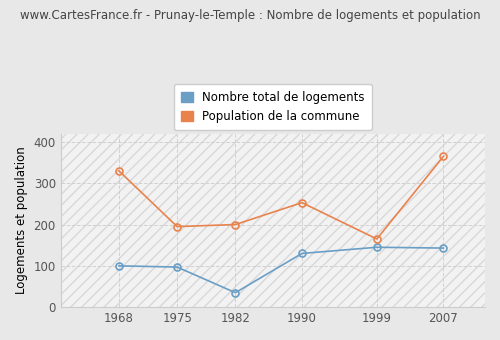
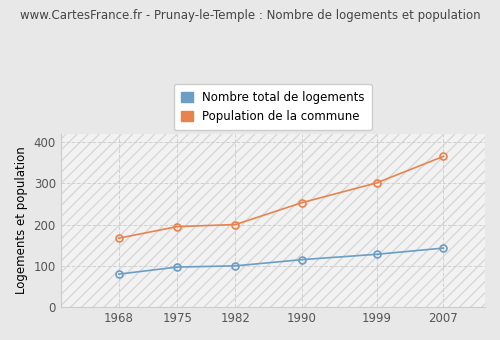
Nombre total de logements/1968: 100 -> 80
Population de la commune/1968: 330 -> 167
Nombre total de logements/1982: 35 -> 100
Nombre total de logements/1990: 130 -> 115
Nombre total de logements/1999: 145 -> 128
Population de la commune/1999: 165 -> 301
